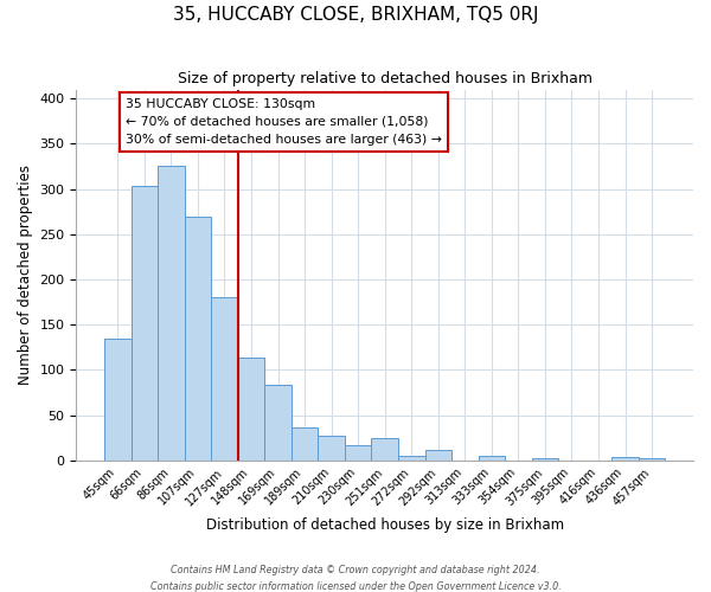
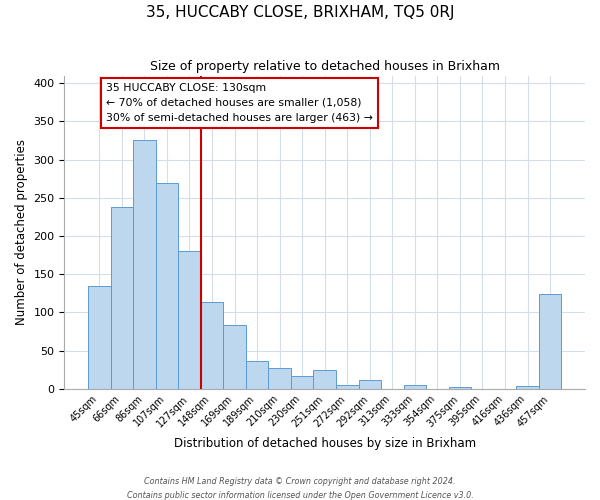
66sqm: 303 -> 238
457sqm: 3 -> 124
